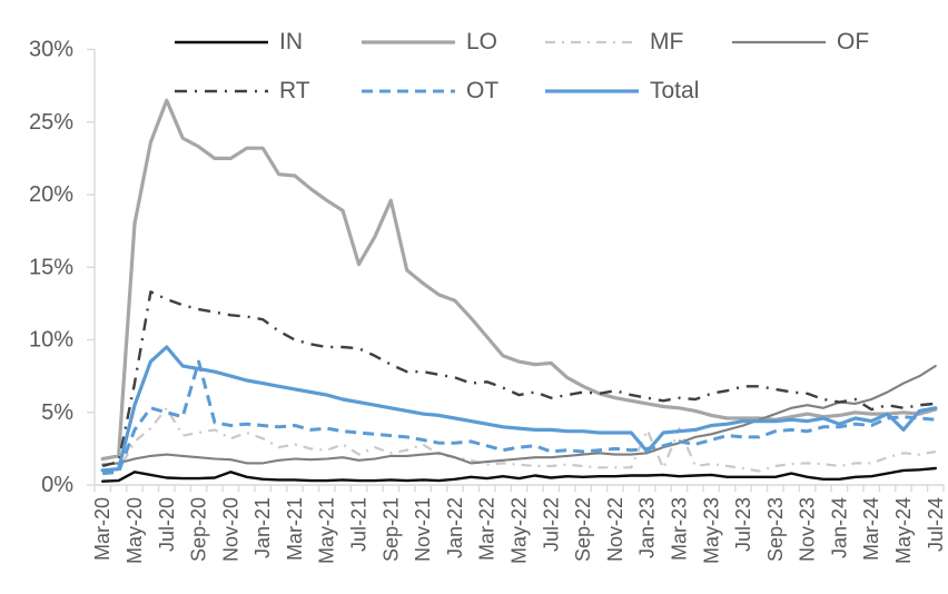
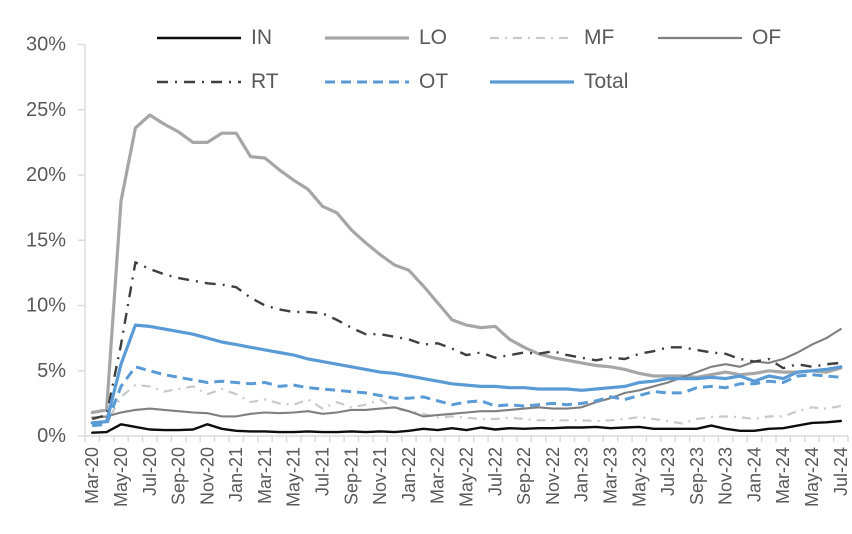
LO/Jul-20: 26.5% -> 24.6%
MF/Jul-20: 5.3% -> 3.8%
Total/Jul-20: 9.5% -> 8.4%
OT/Sep-20: 8.5% -> 4.5%
LO/Jul-21: 15.2% -> 17.6%
LO/Sep-21: 19.6% -> 15.8%
MF/Jan-23: 3.8% -> 1.2%
Total/Jan-23: 2.3% -> 3.5%
MF/Mar-23: 3.9% -> 1.2%
Total/May-24: 3.8% -> 5.0%
